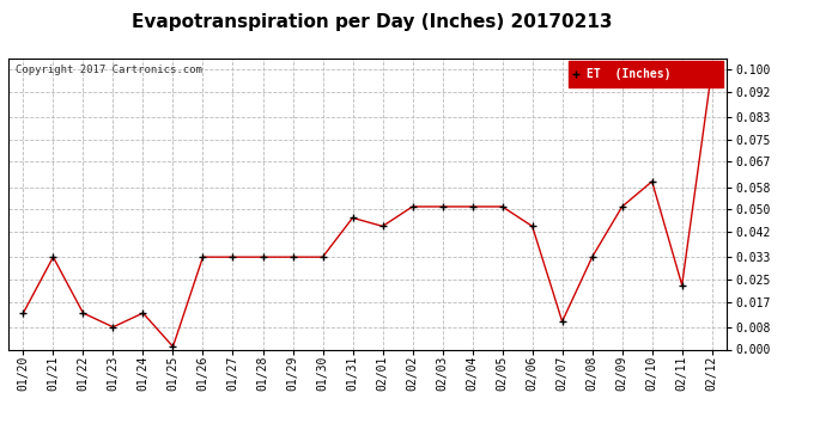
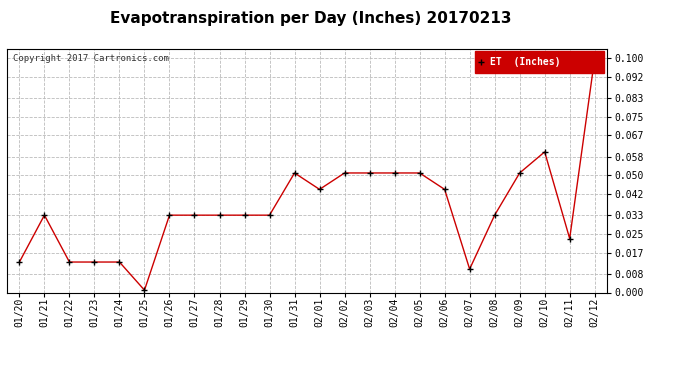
01/23: 0.008 -> 0.013
01/31: 0.047 -> 0.051
